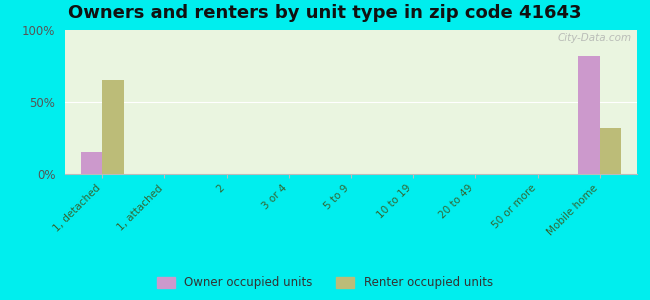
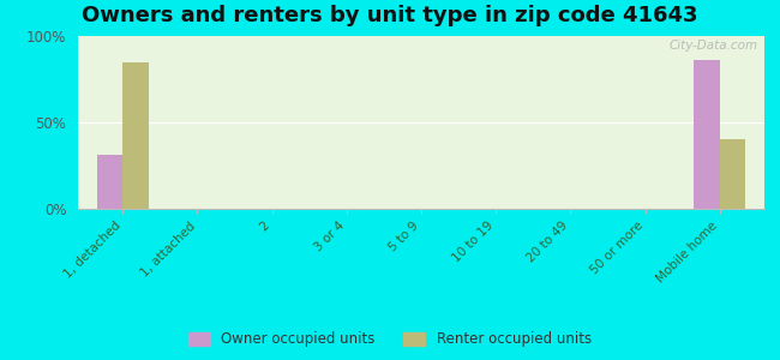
Owner occupied units/1, detached: 15% -> 31%
Renter occupied units/1, detached: 65% -> 85%
Owner occupied units/Mobile home: 82% -> 86%
Renter occupied units/Mobile home: 32% -> 40%
